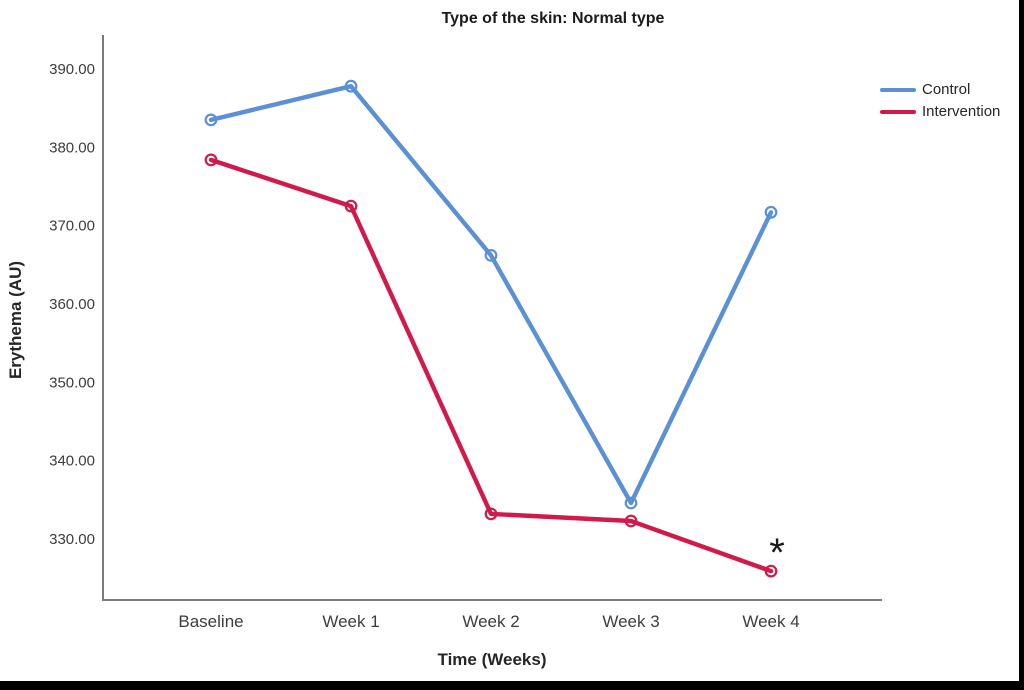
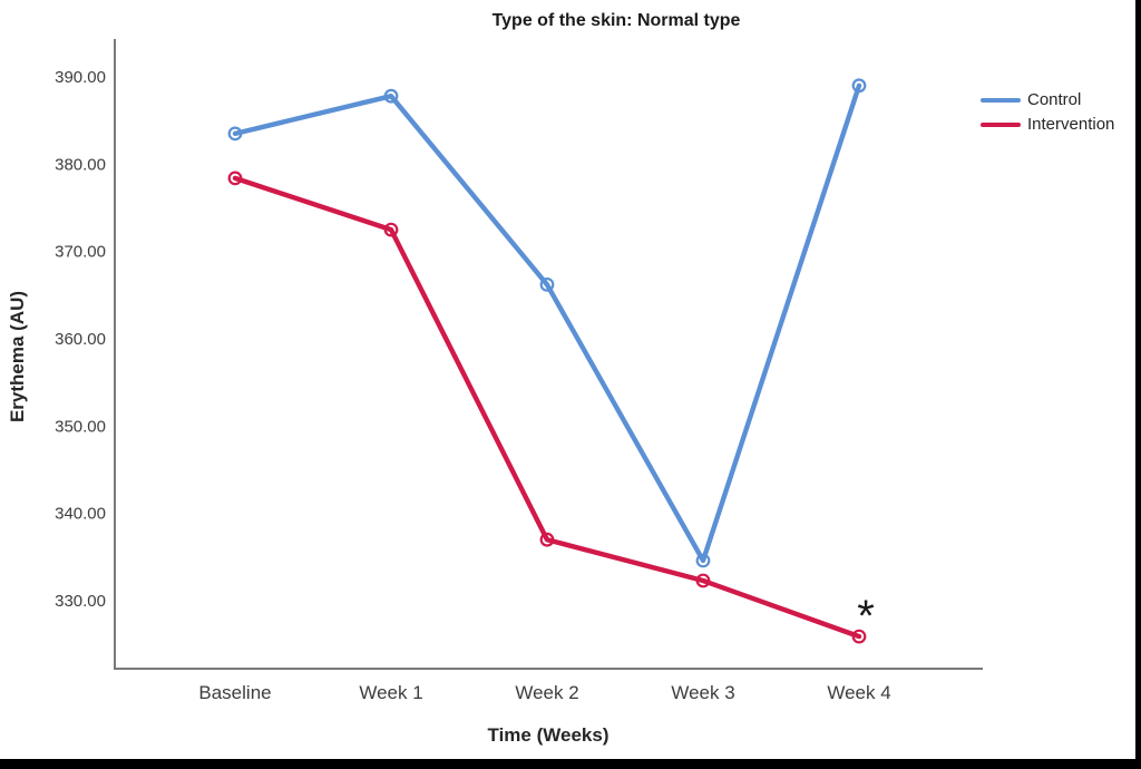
Intervention/Week 2: 333 -> 337
Control/Week 4: 372 -> 389
